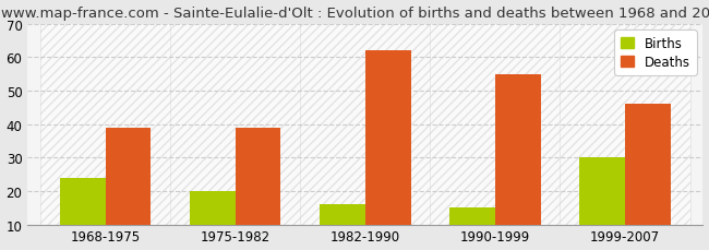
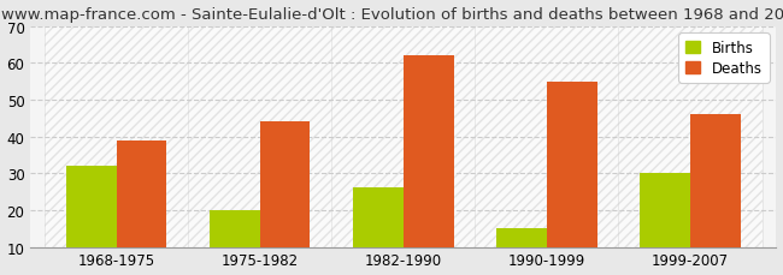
Births/1968-1975: 24 -> 32
Deaths/1975-1982: 39 -> 44
Births/1982-1990: 16 -> 26
